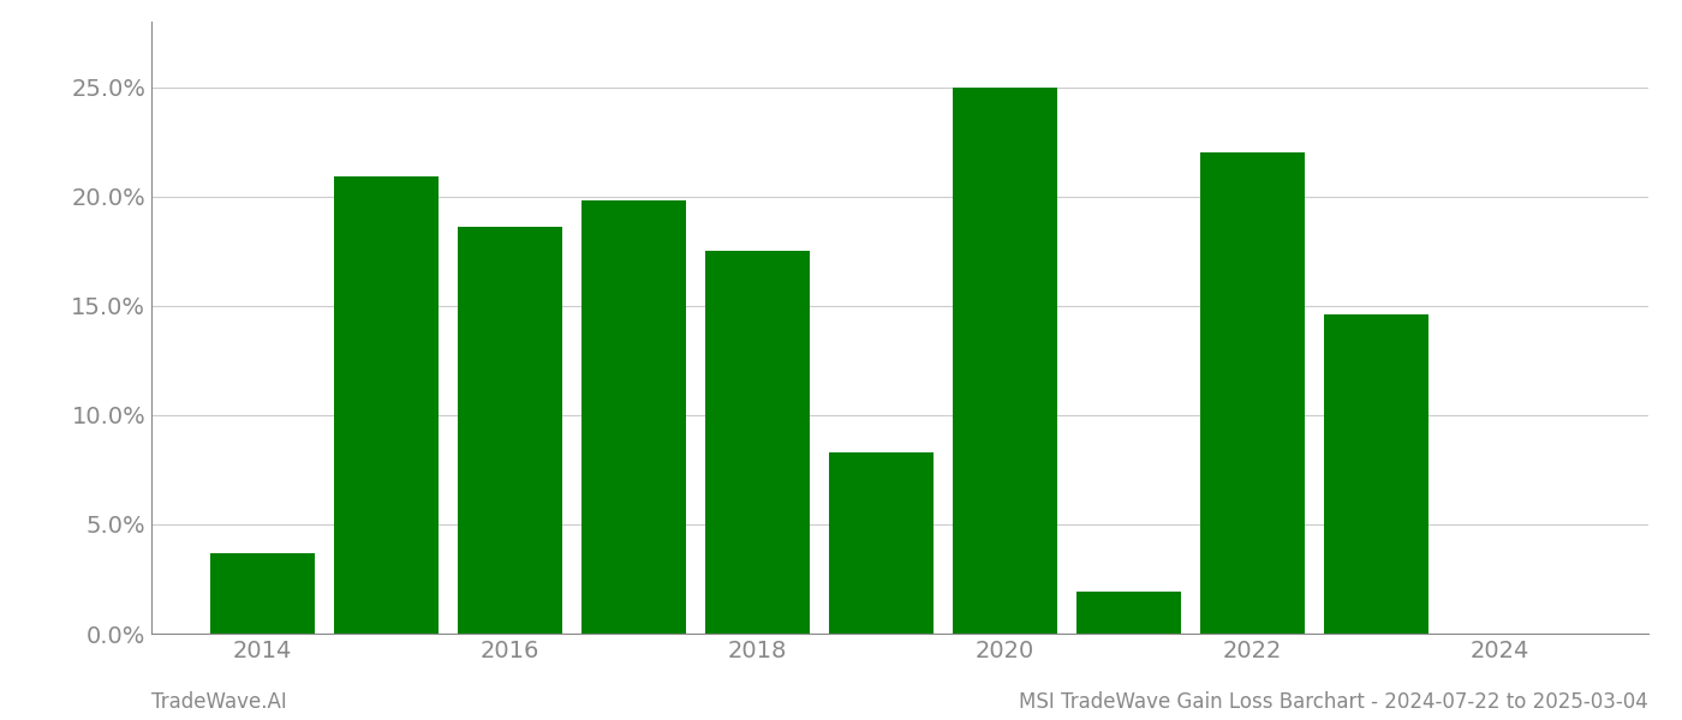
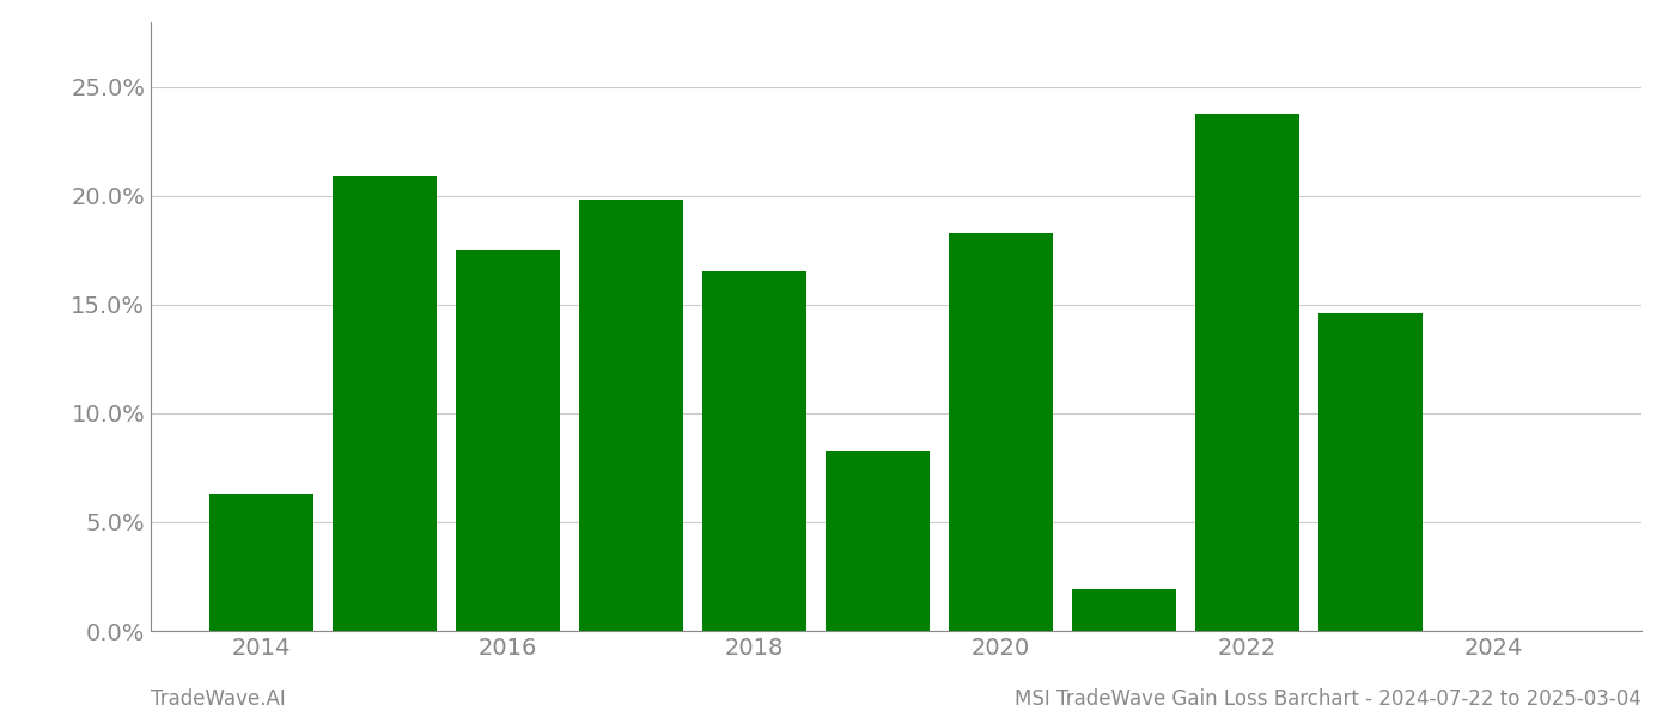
2014: 3.7% -> 6.3%
2016: 18.6% -> 17.5%
2018: 17.5% -> 16.5%
2020: 25.0% -> 18.3%
2022: 22.0% -> 23.8%
